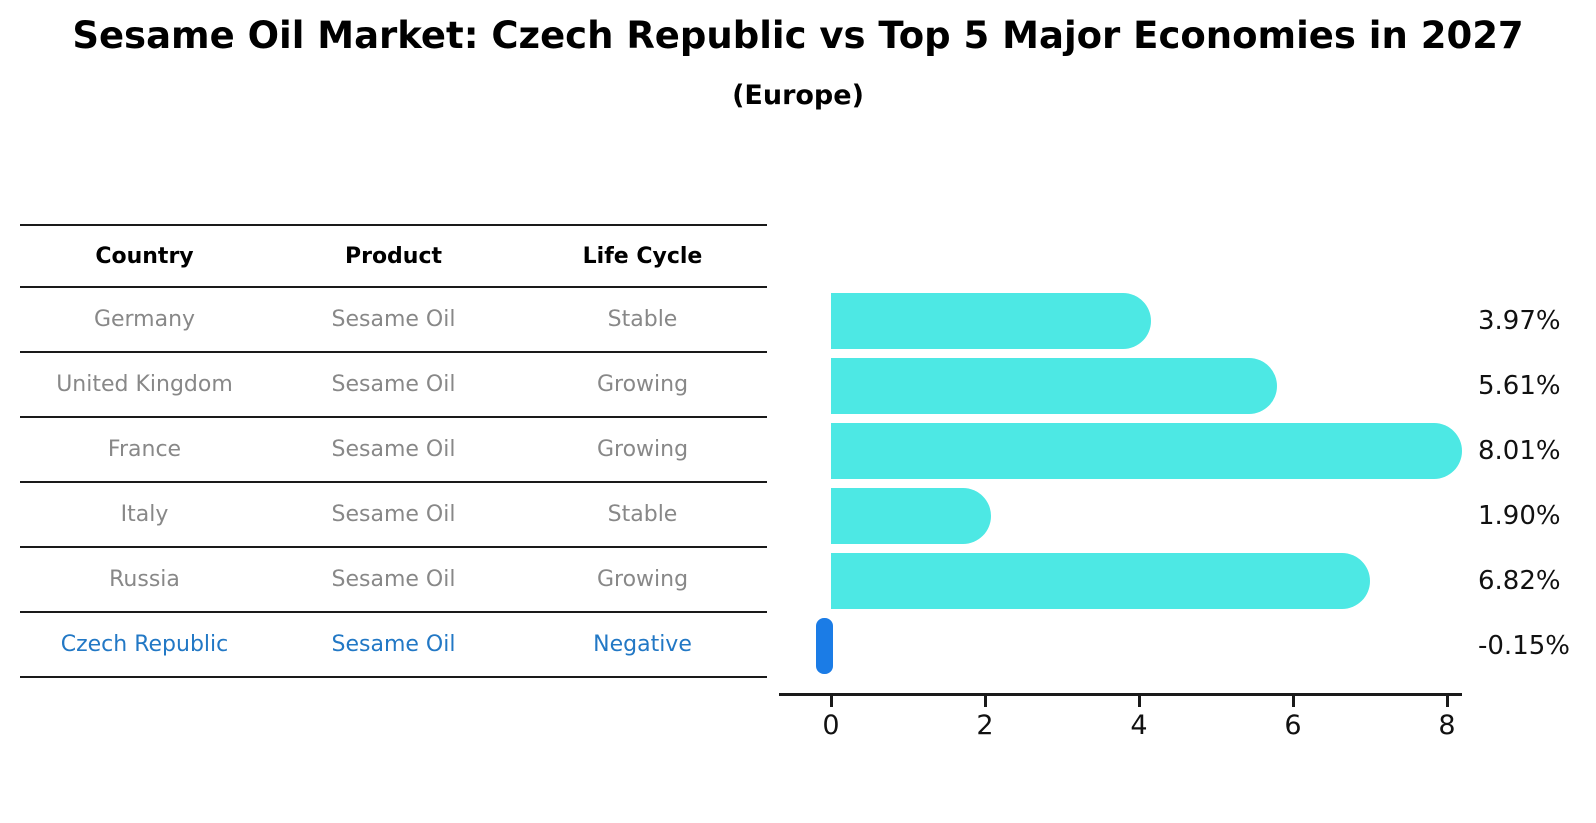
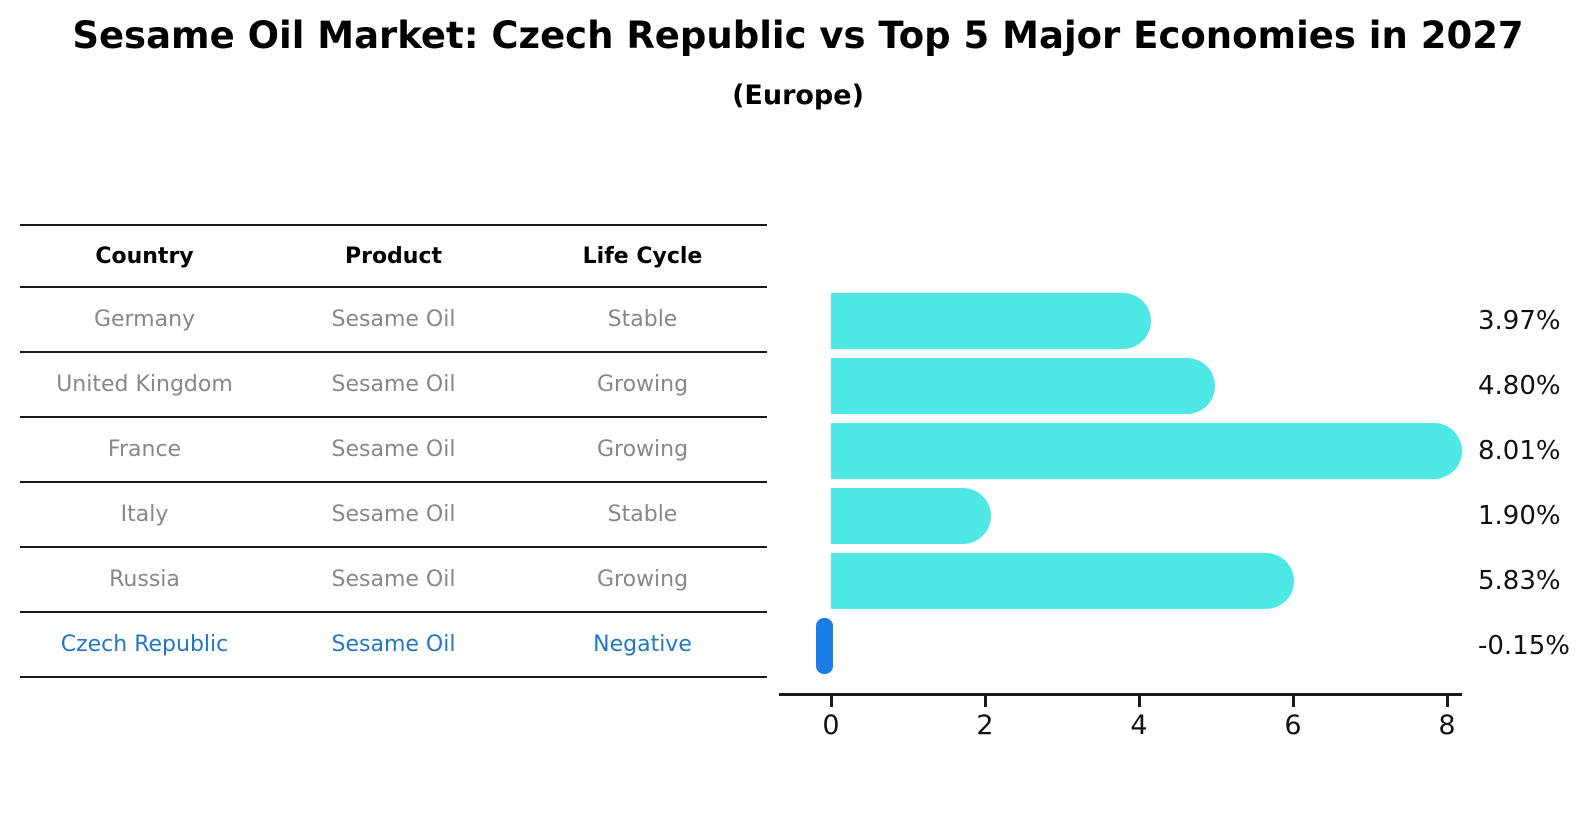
United Kingdom: 5.61% -> 4.80%
Russia: 6.82% -> 5.83%
